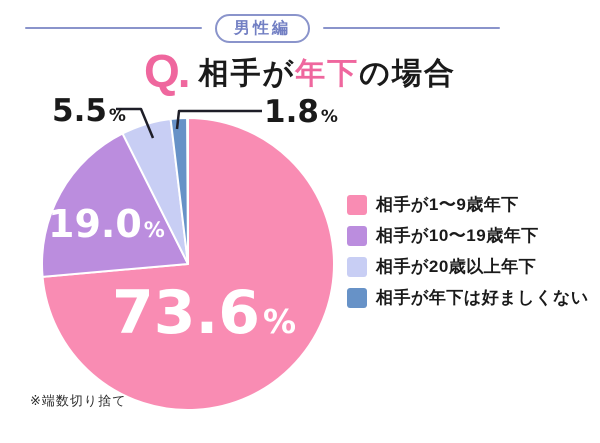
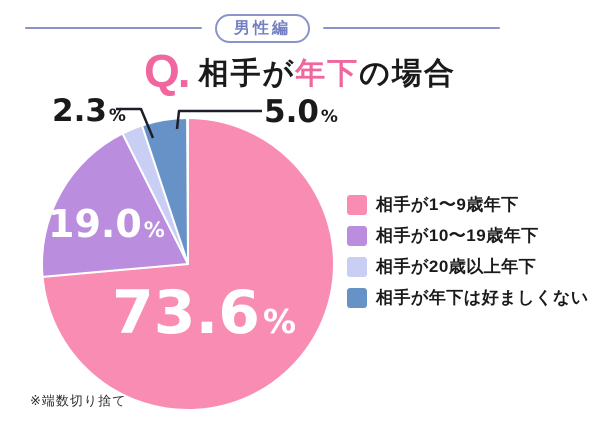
相手が20歳以上年下: 5.5 -> 2.3
相手が年下は好ましくない: 1.8 -> 5.0
